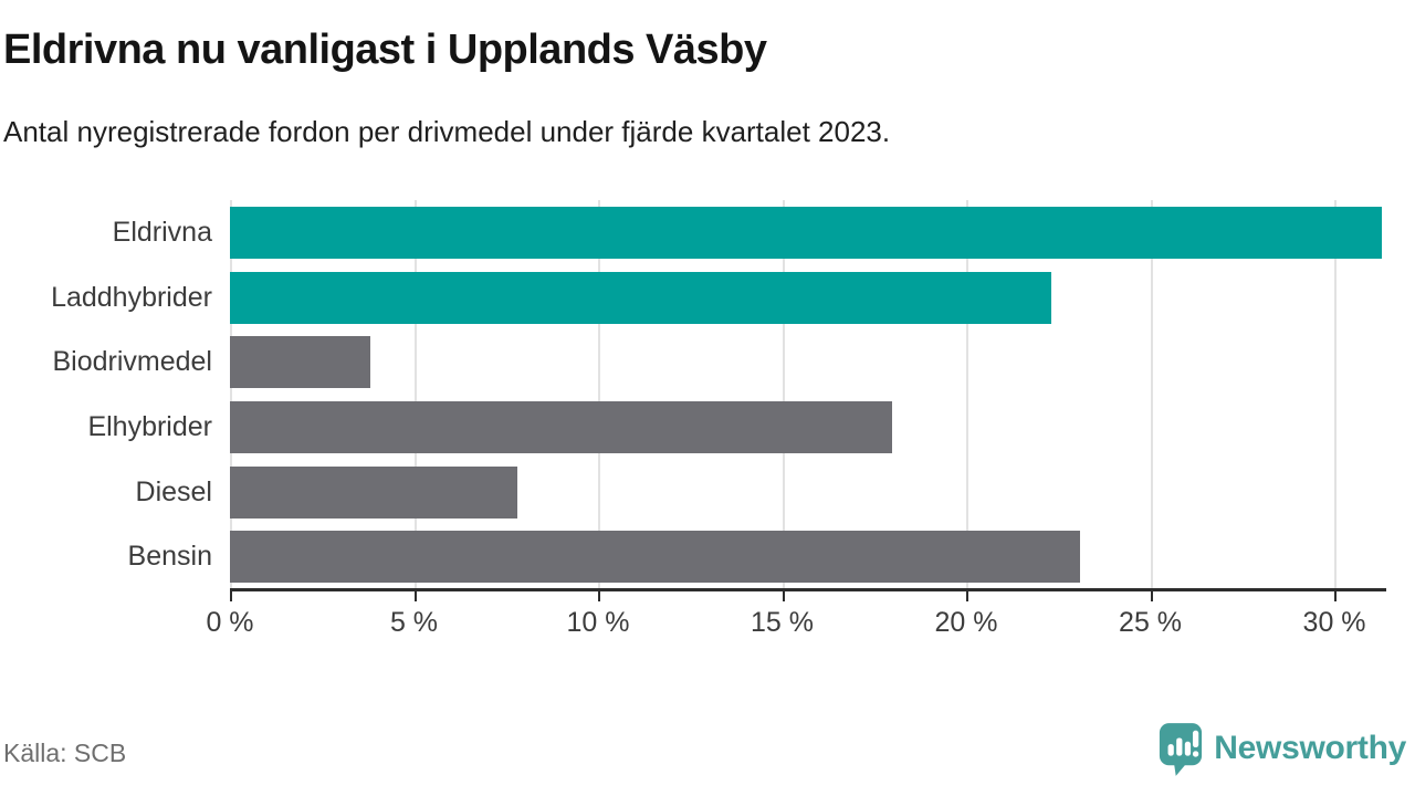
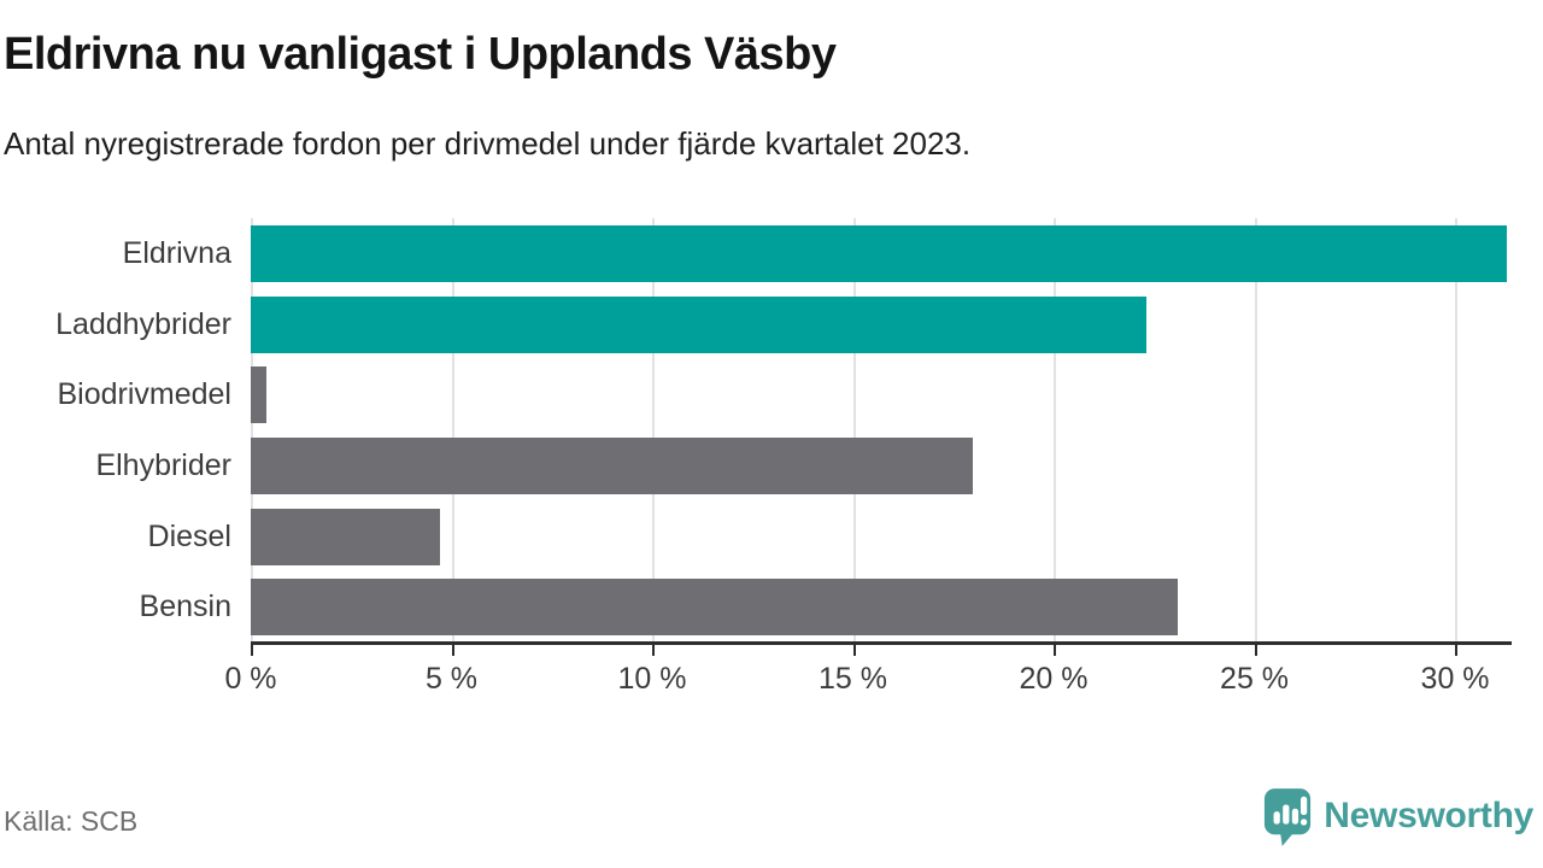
Biodrivmedel: 3.8% -> 0.4%
Diesel: 7.8% -> 4.7%
